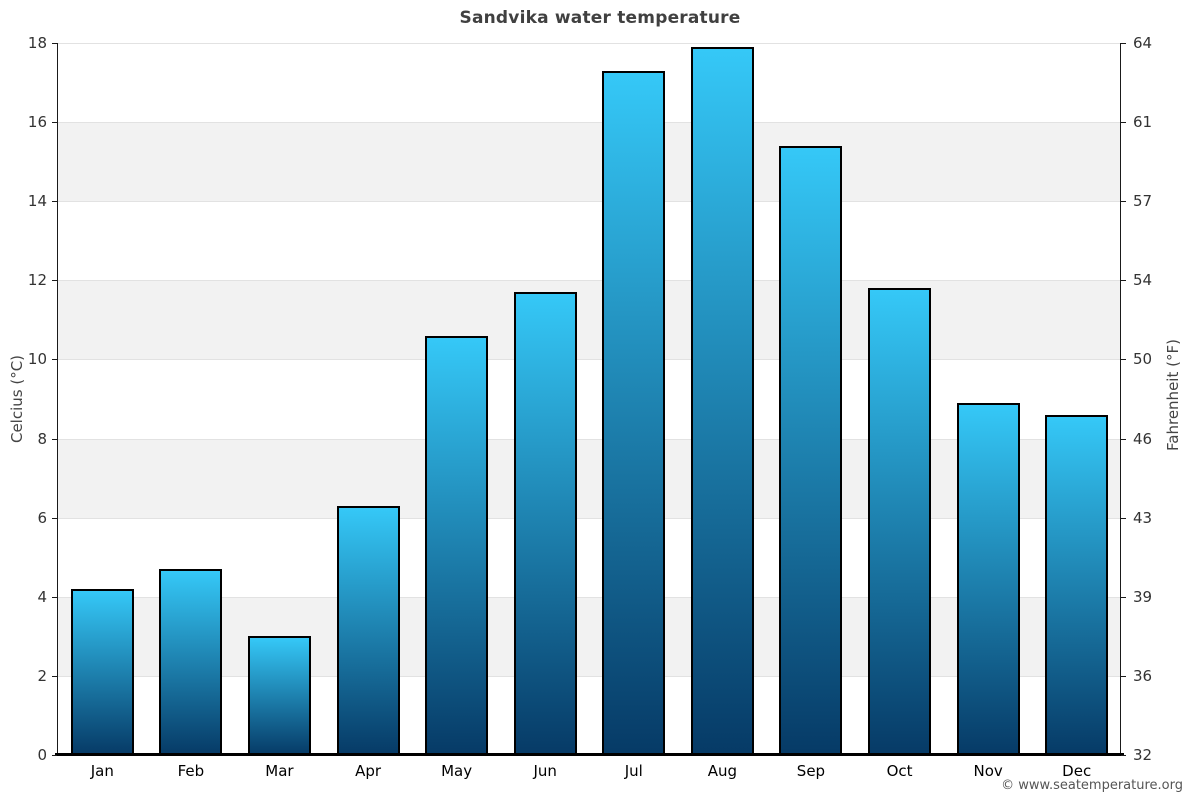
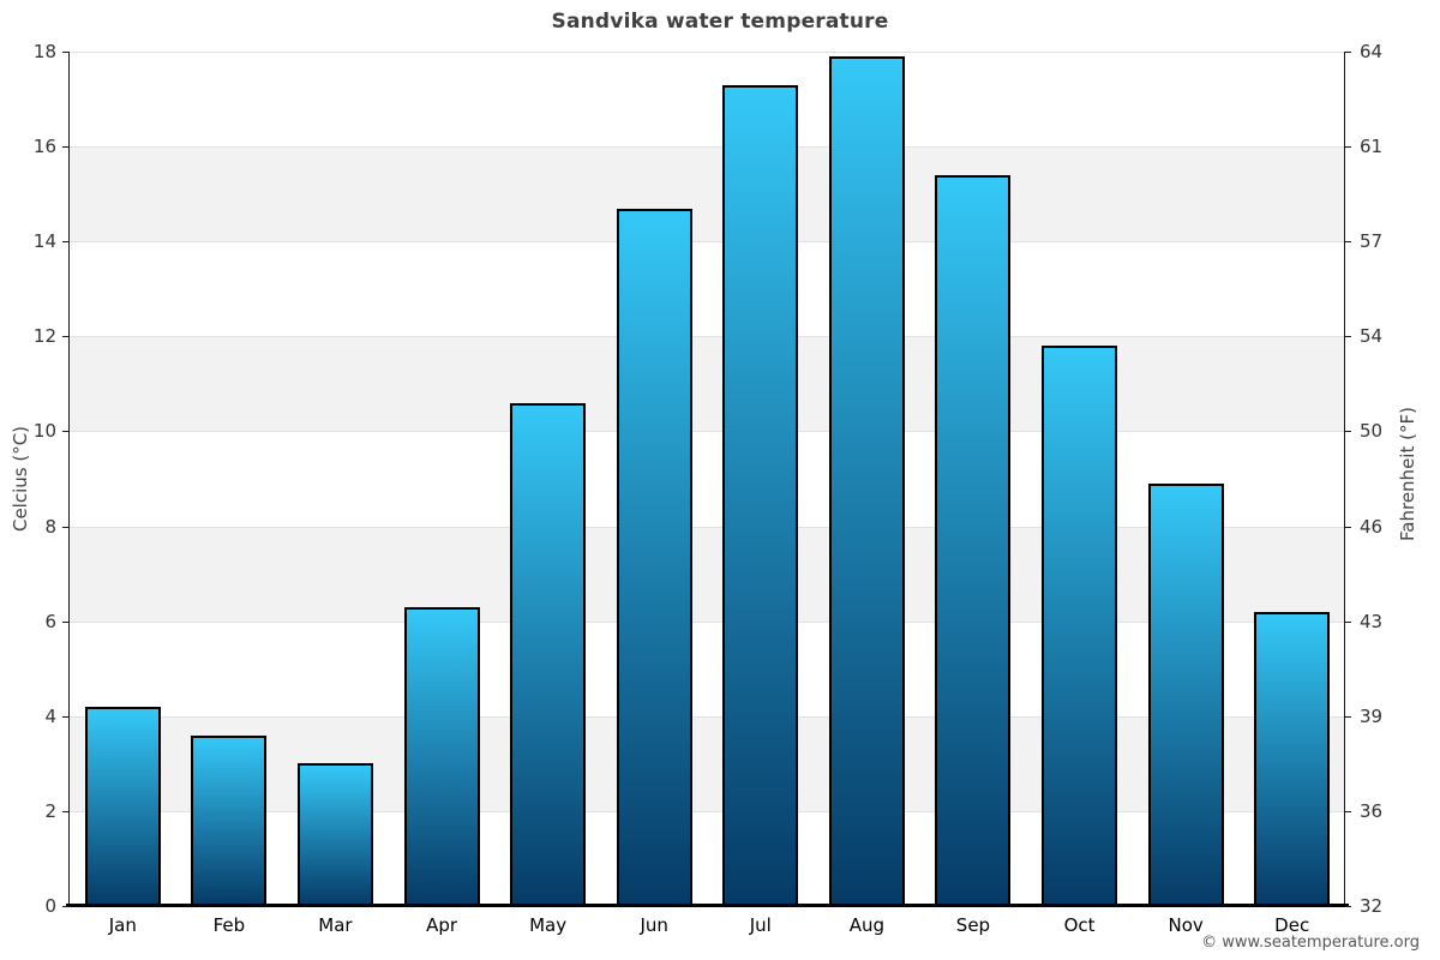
Feb: 4.7 -> 3.6
Jun: 11.7 -> 14.7
Dec: 8.6 -> 6.2
